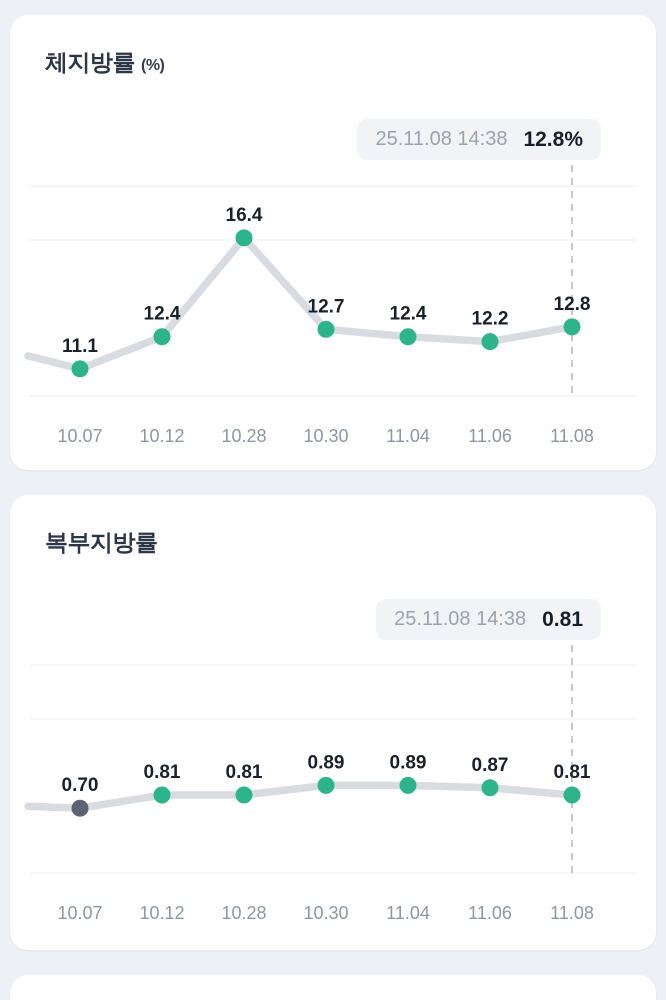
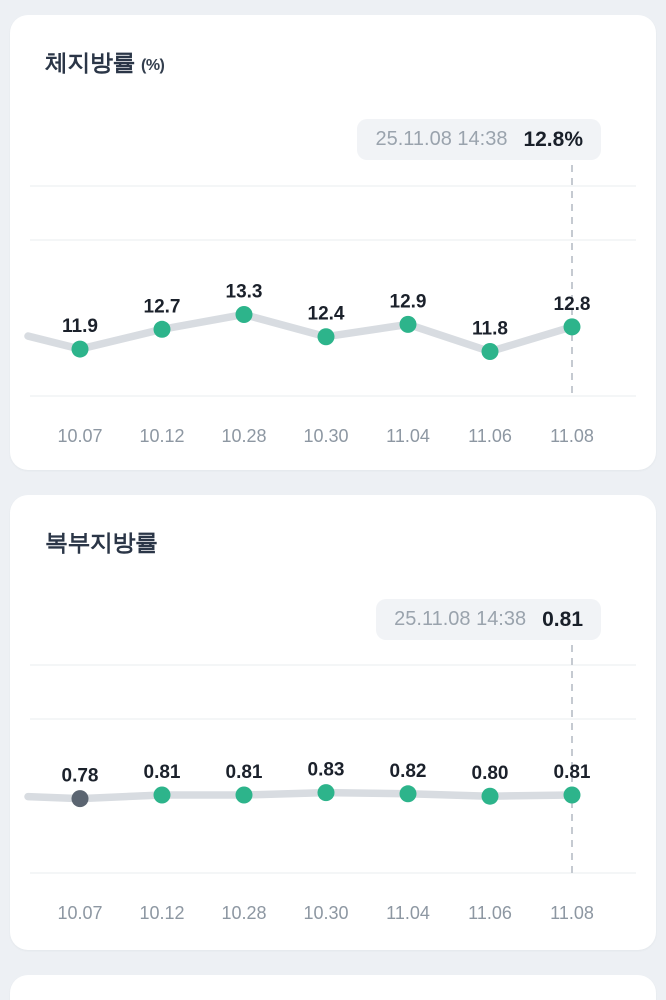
체지방률 (%)/10.07: 11.1 -> 11.9
체지방률 (%)/10.12: 12.4 -> 12.7
체지방률 (%)/10.28: 16.4 -> 13.3
체지방률 (%)/10.30: 12.7 -> 12.4
체지방률 (%)/11.04: 12.4 -> 12.9
체지방률 (%)/11.06: 12.2 -> 11.8
복부지방률/10.07: 0.70 -> 0.78
복부지방률/10.30: 0.89 -> 0.83
복부지방률/11.04: 0.89 -> 0.82
복부지방률/11.06: 0.87 -> 0.80
